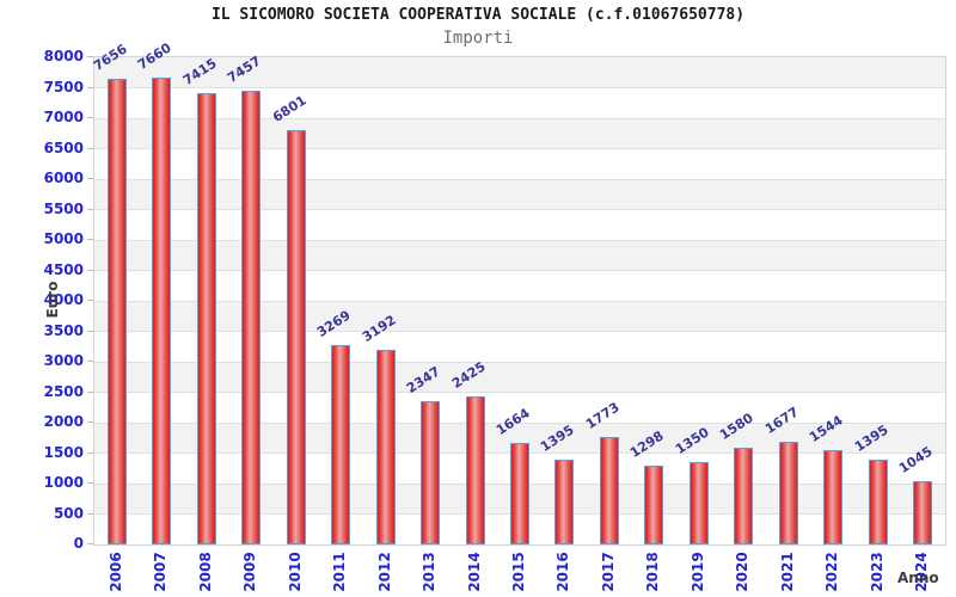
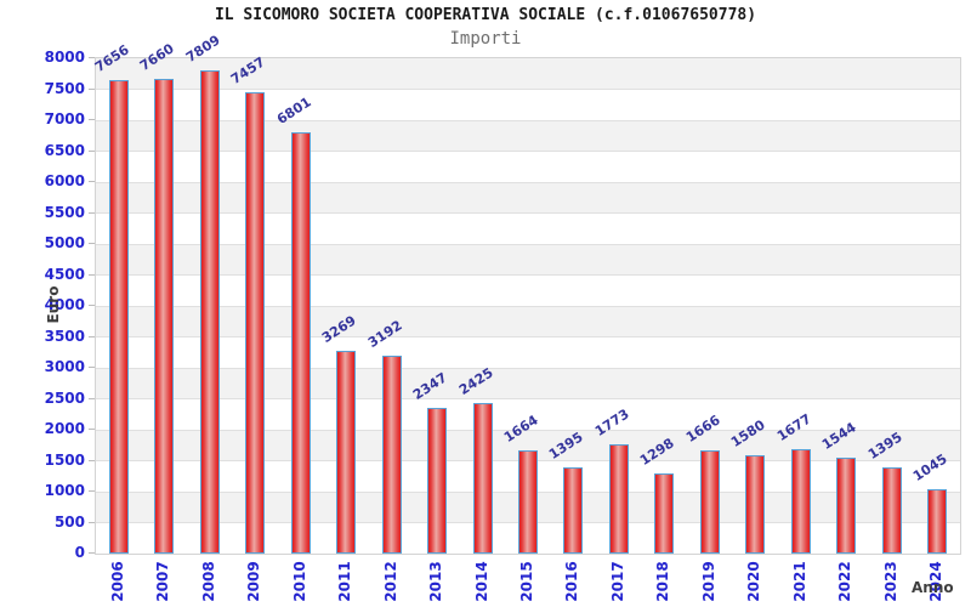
2008: 7415 -> 7809
2019: 1350 -> 1666
